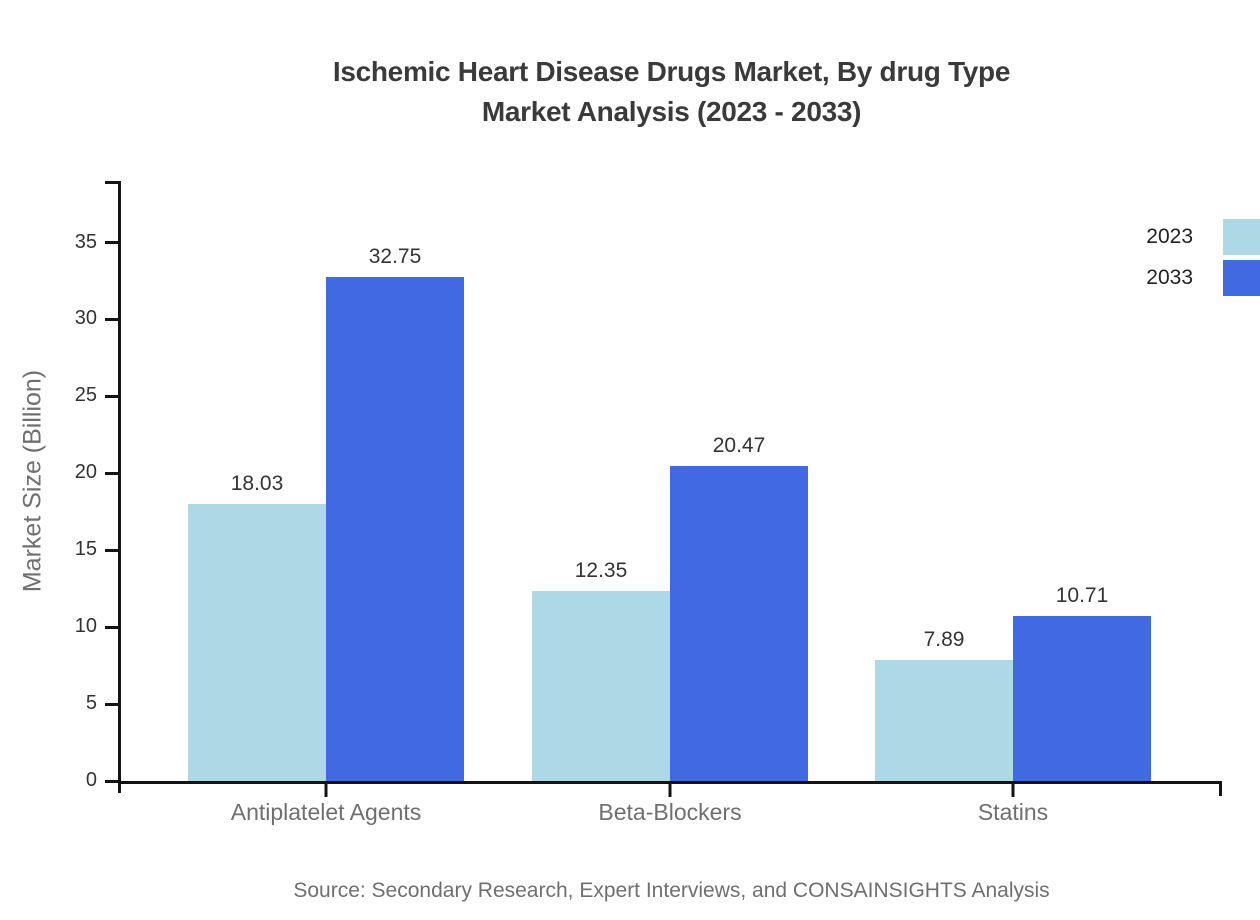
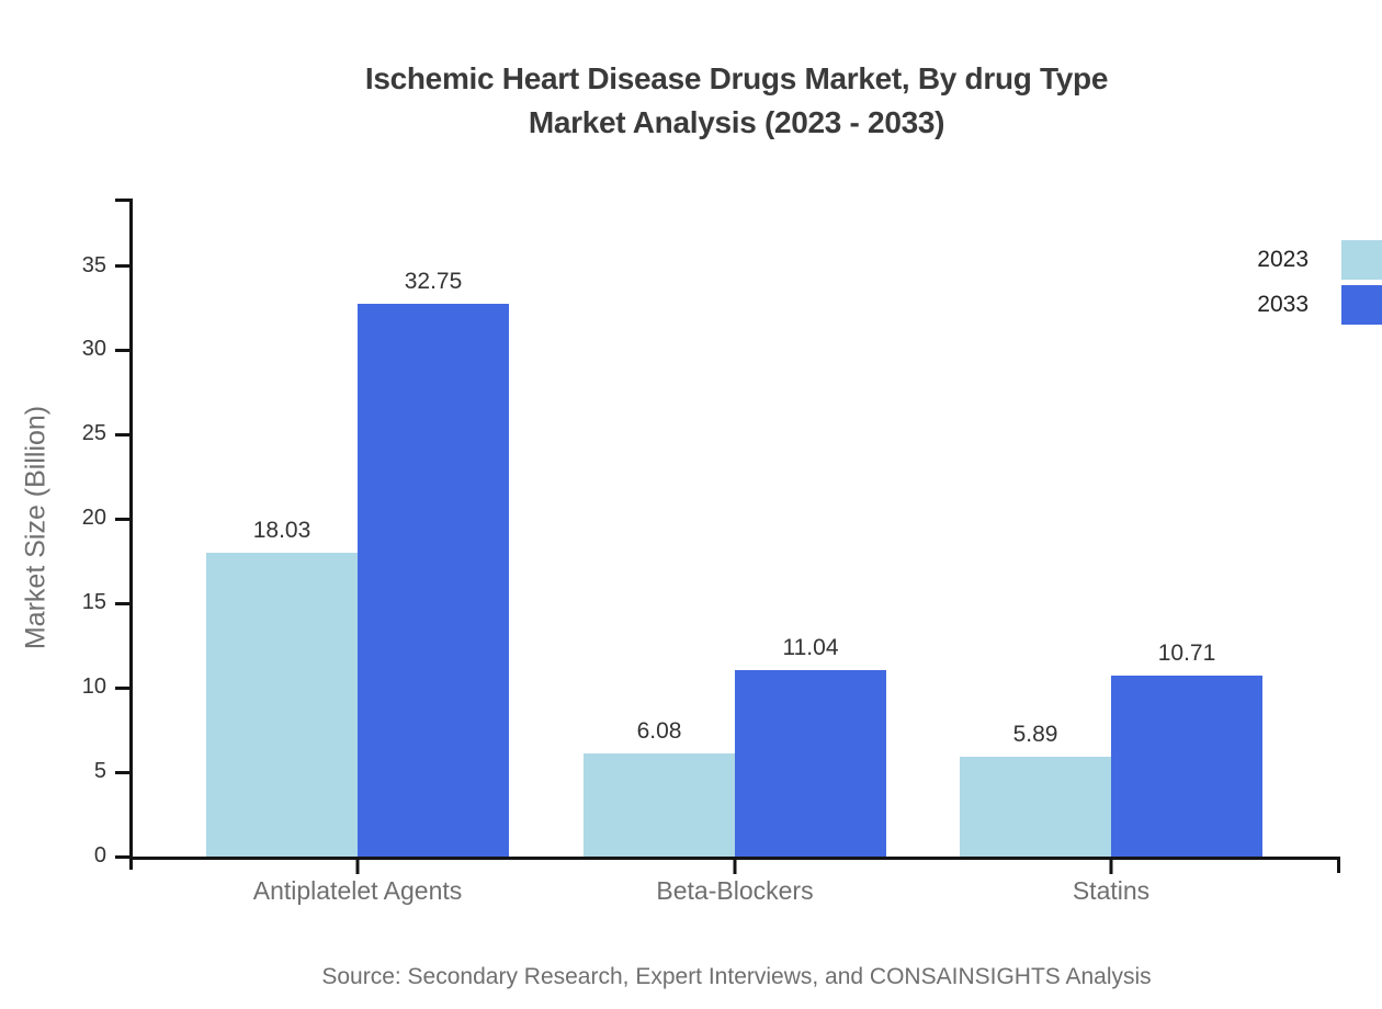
2023/Beta-Blockers: 12.35 -> 6.08
2033/Beta-Blockers: 20.47 -> 11.04
2023/Statins: 7.89 -> 5.89
